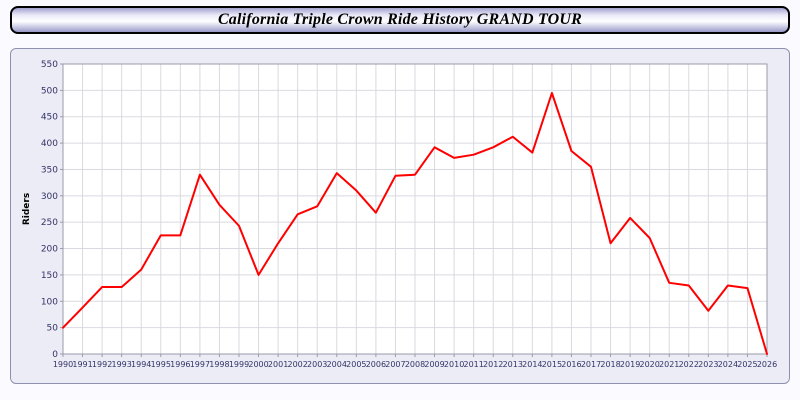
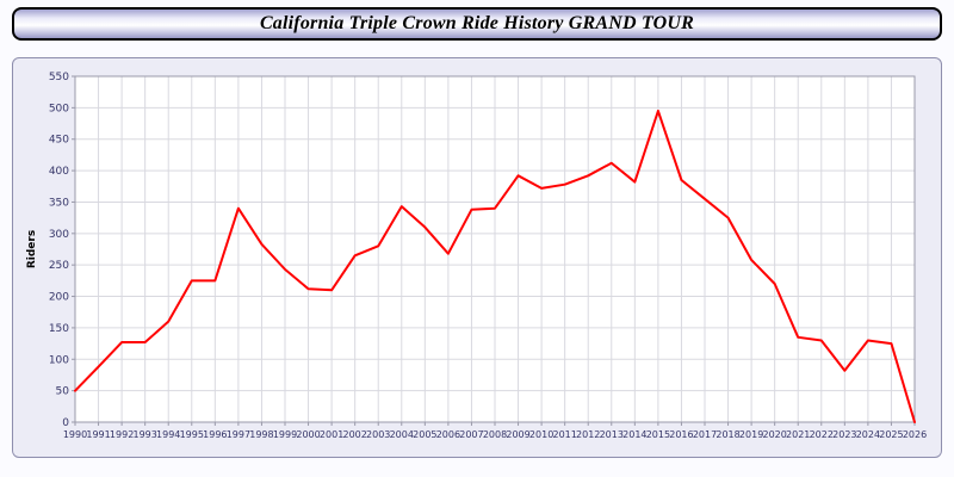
2000: 150 -> 210
2018: 210 -> 320
